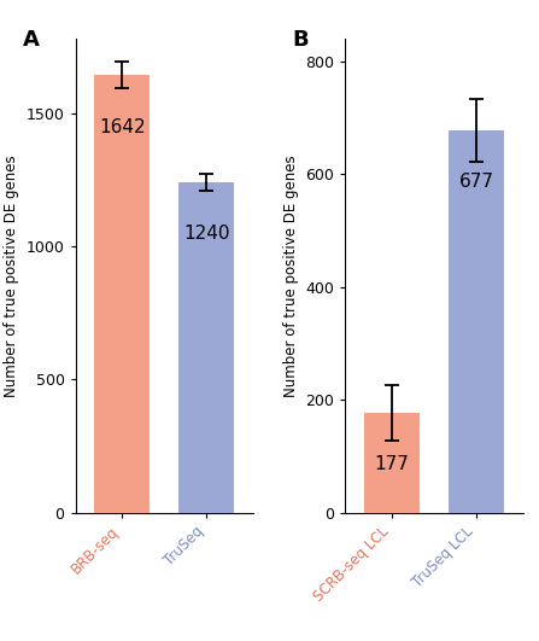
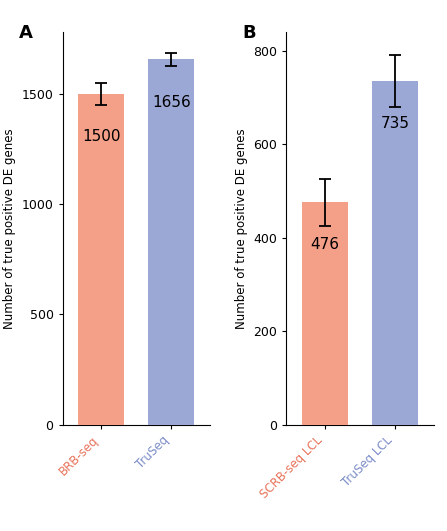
BRB-seq: 1642 -> 1500
TruSeq: 1240 -> 1656
SCRB-seq LCL: 177 -> 476
TruSeq LCL: 677 -> 735
